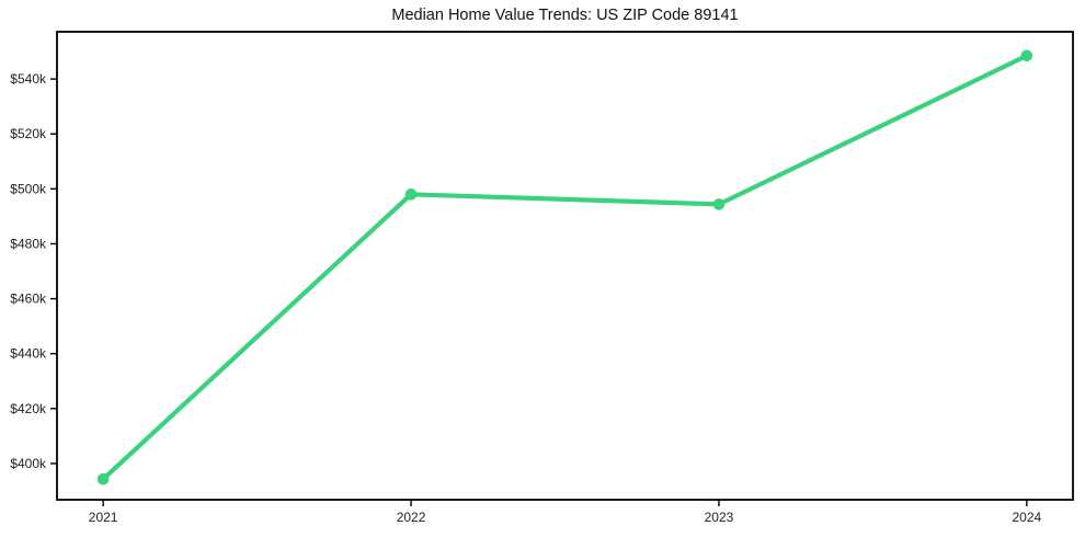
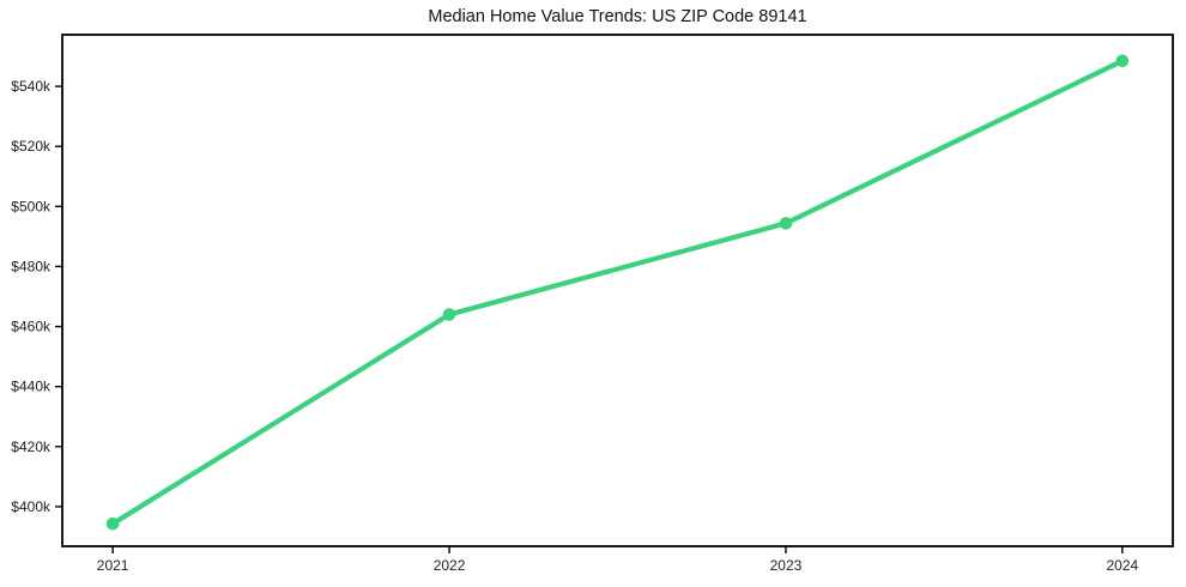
2022: $498k -> $464k
